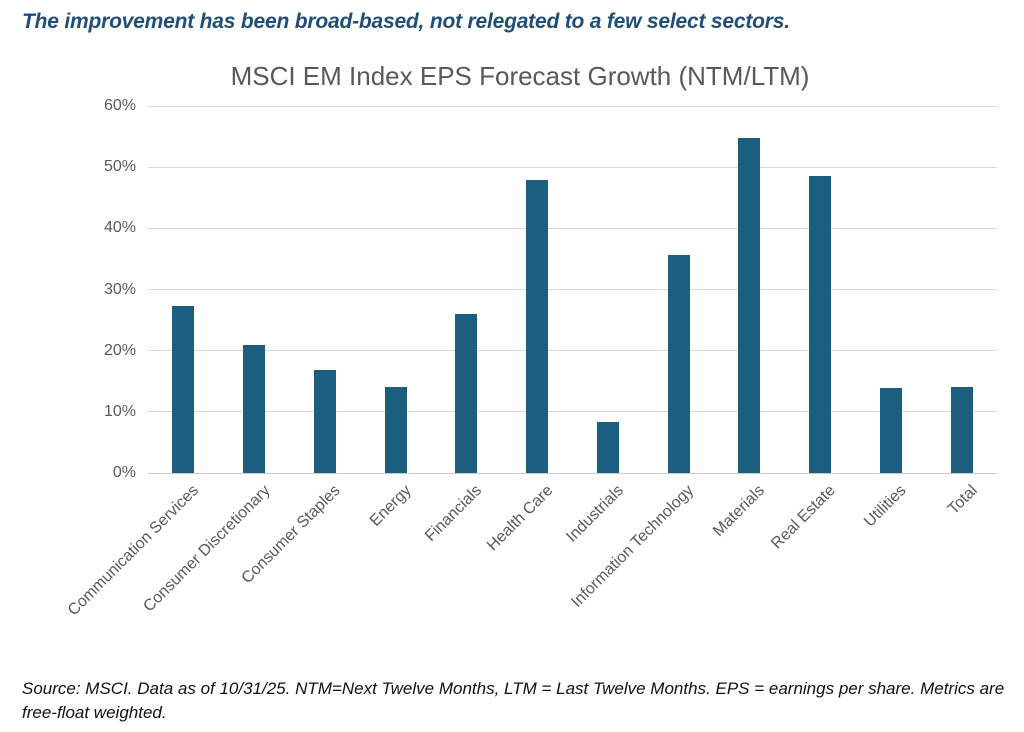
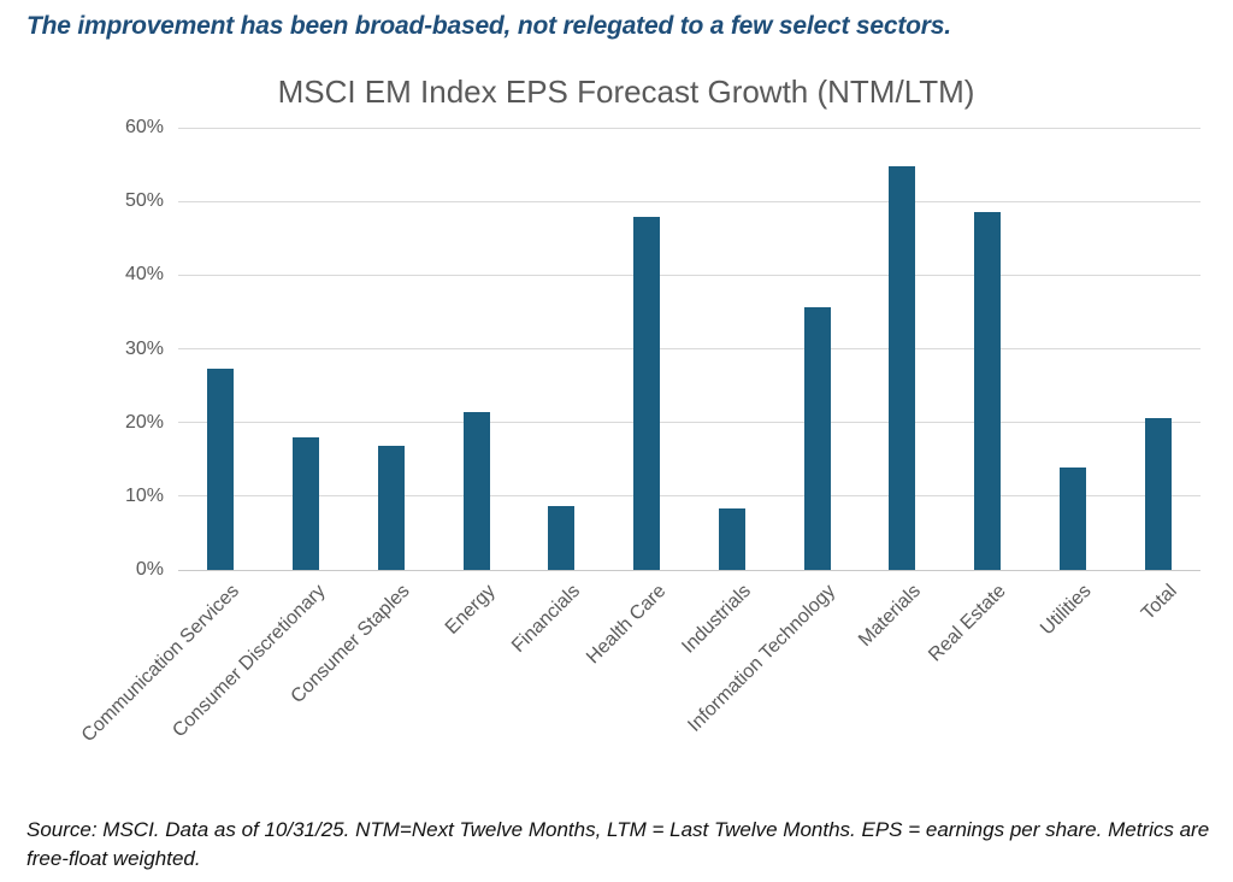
Consumer Discretionary: 21% -> 18%
Energy: 14% -> 22%
Financials: 26% -> 9%
Total: 14% -> 21%
